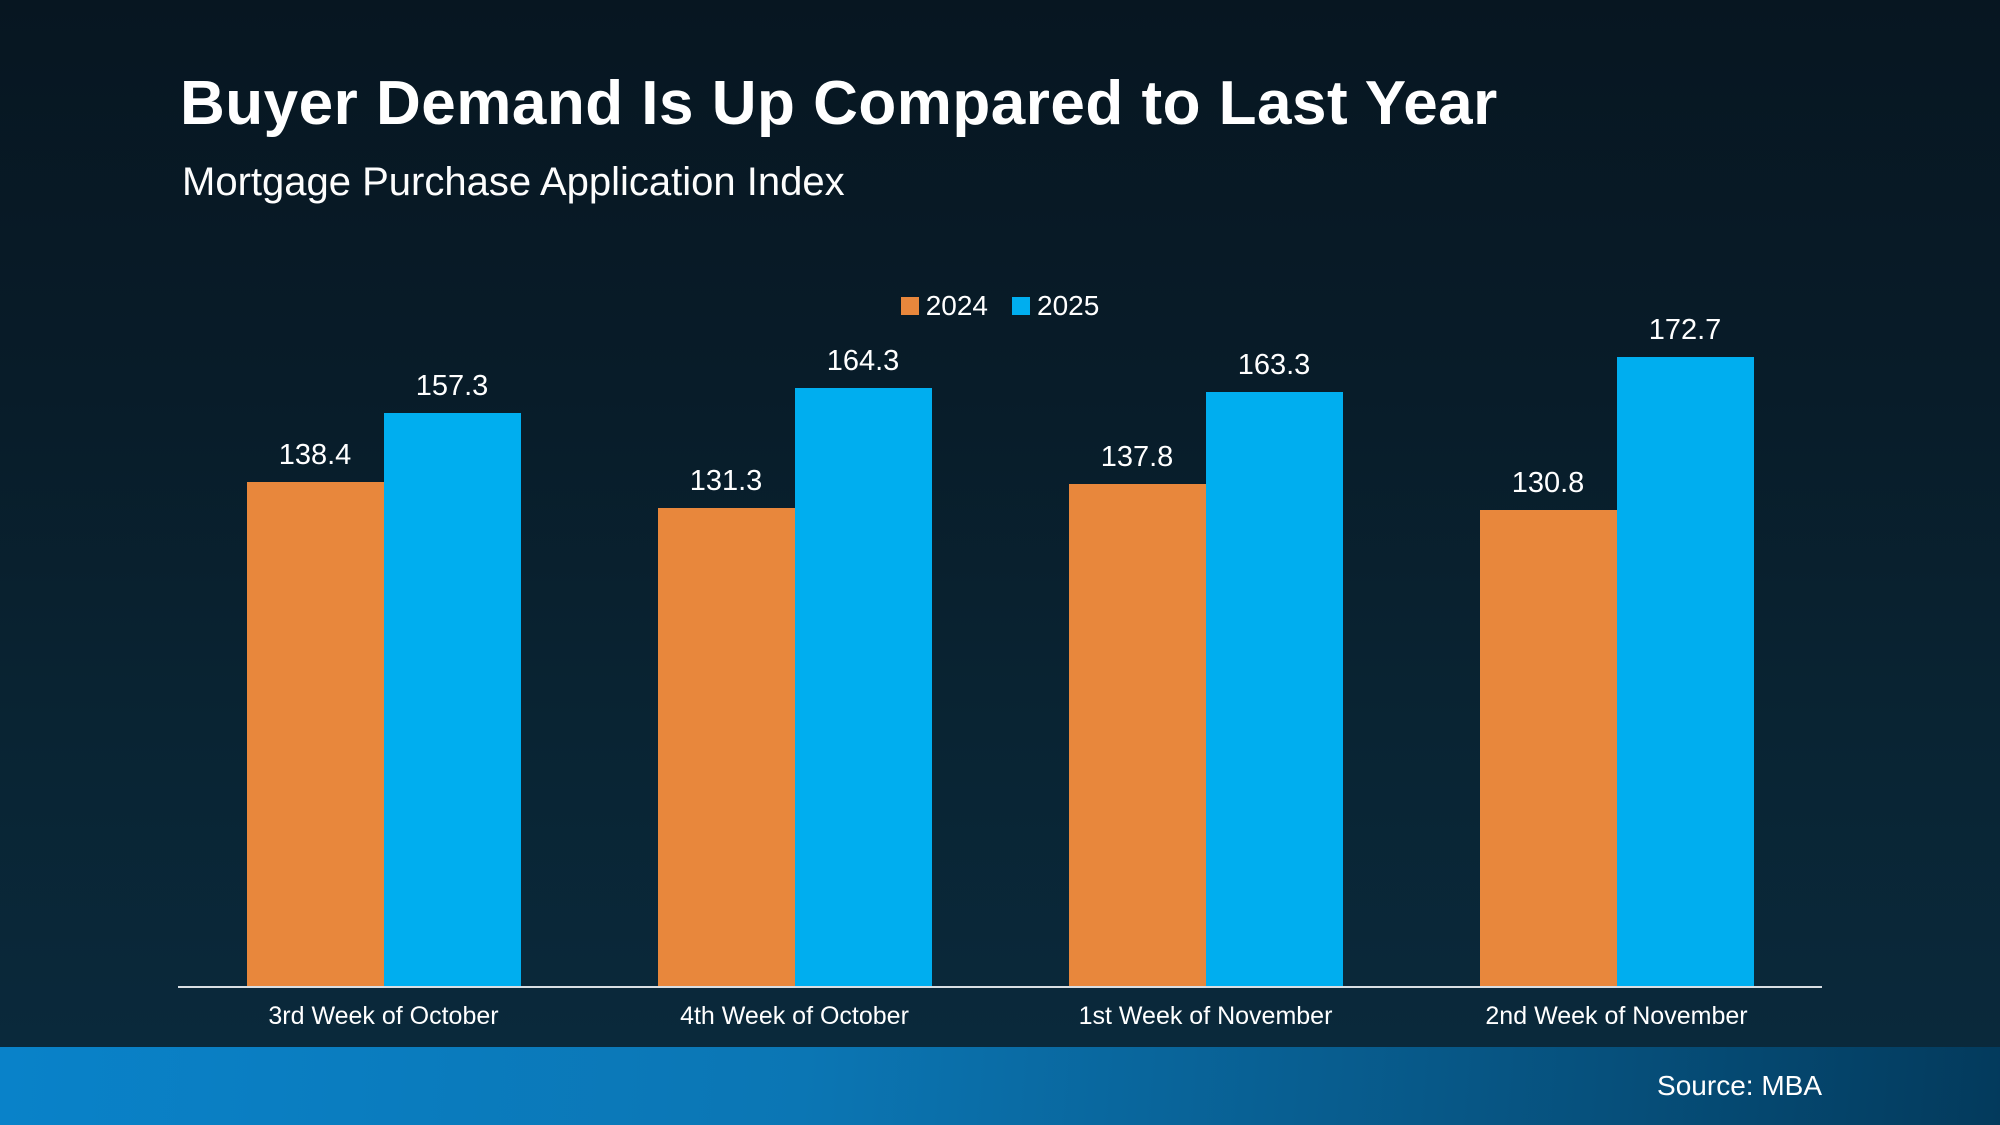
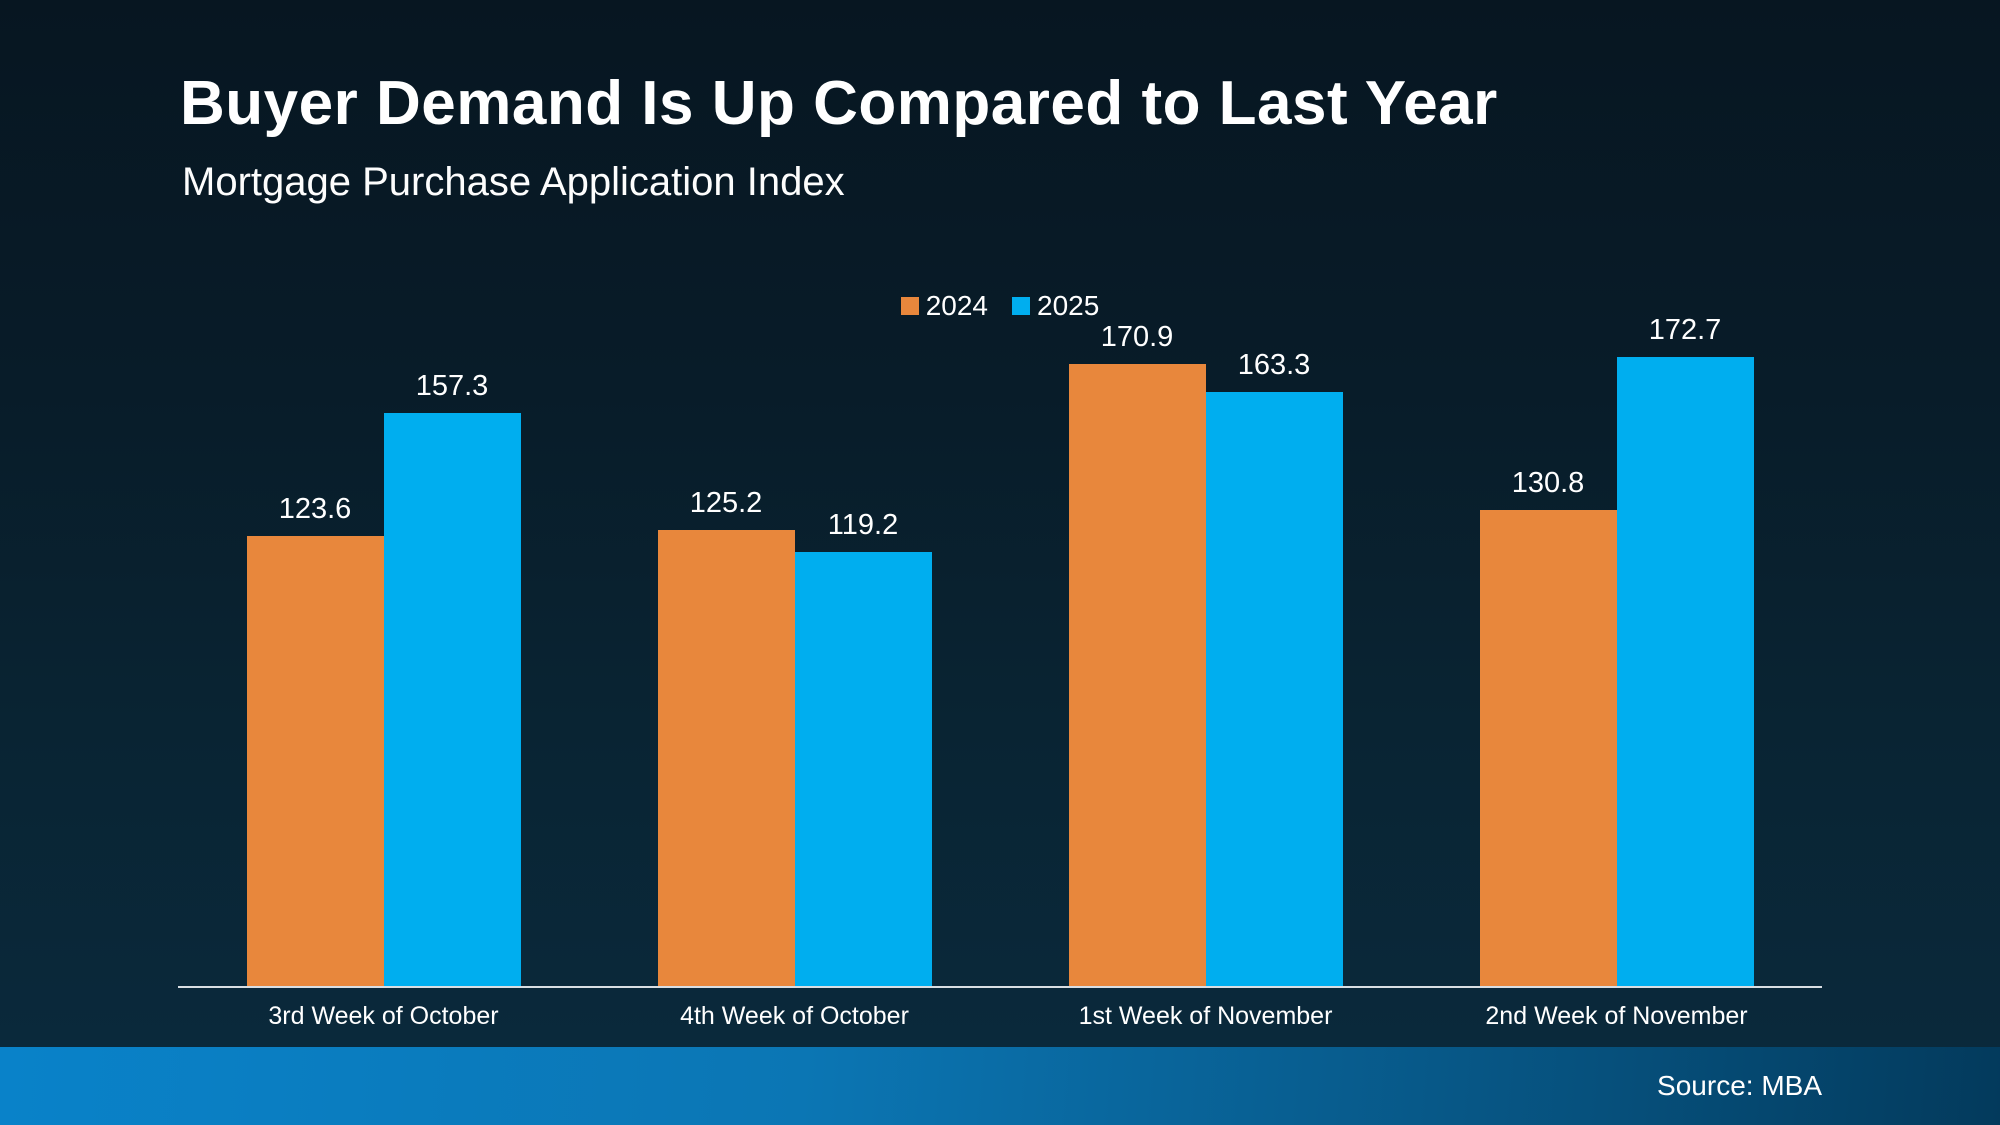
2024/3rd Week of October: 138.4 -> 123.6
2024/4th Week of October: 131.3 -> 125.2
2025/4th Week of October: 164.3 -> 119.2
2024/1st Week of November: 137.8 -> 170.9
